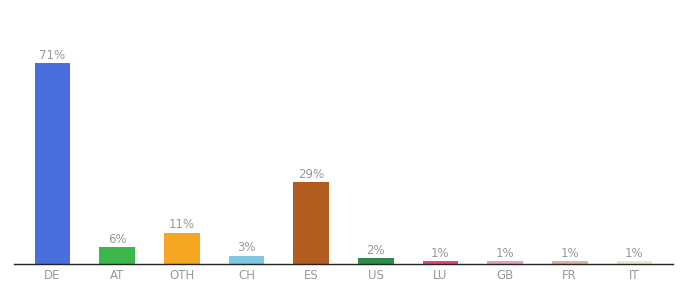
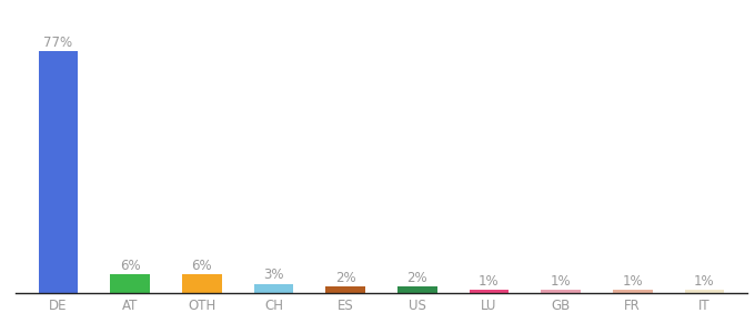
DE: 71% -> 77%
OTH: 11% -> 6%
ES: 29% -> 2%
